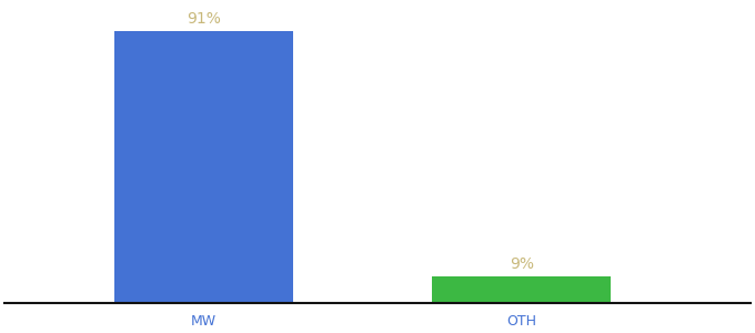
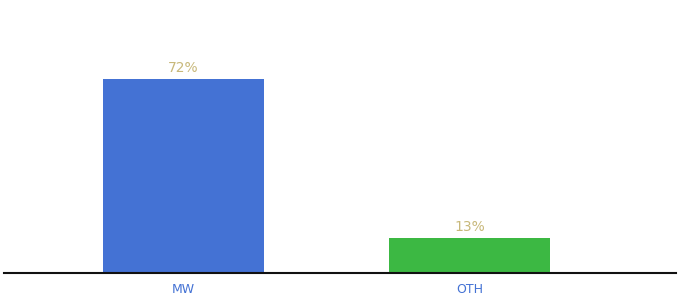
MW: 91% -> 72%
OTH: 9% -> 13%
